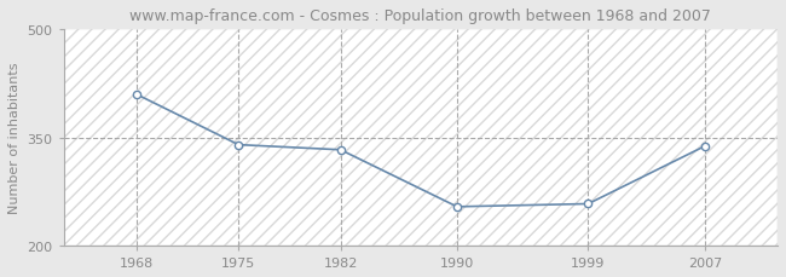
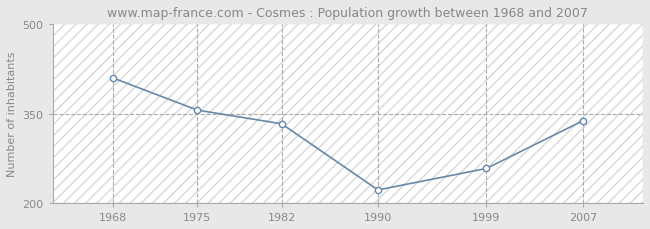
1975: 340 -> 356
1990: 254 -> 222
